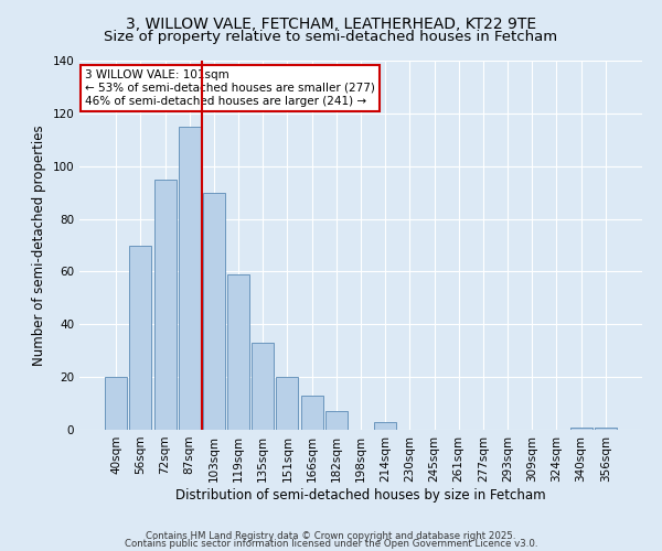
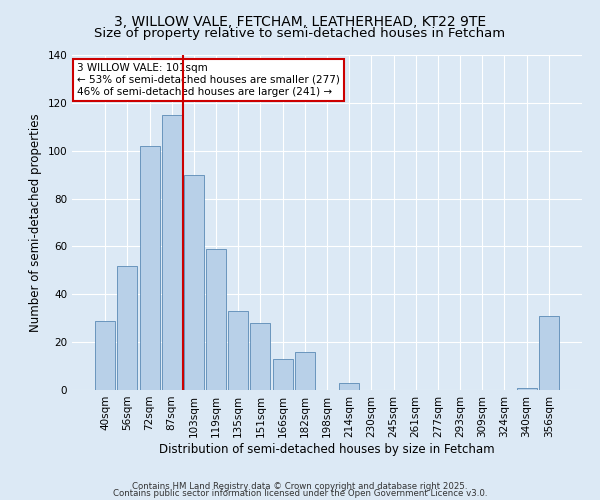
40sqm: 20 -> 29
56sqm: 70 -> 52
72sqm: 95 -> 102
151sqm: 20 -> 28
182sqm: 7 -> 16
356sqm: 1 -> 31
